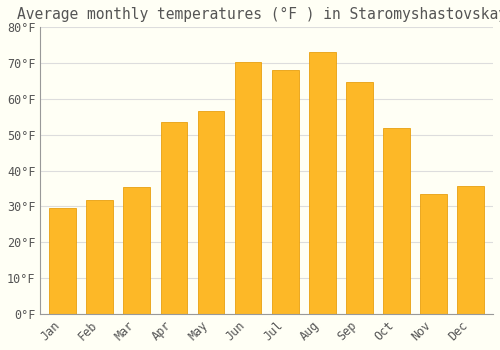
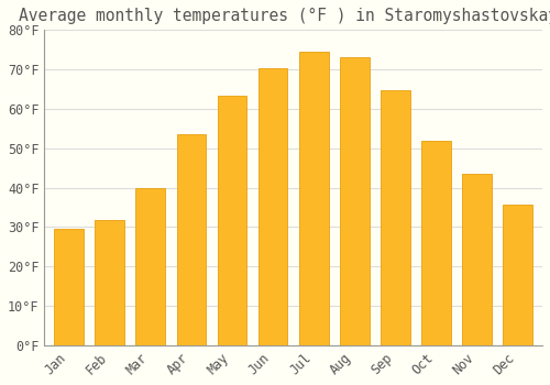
Mar: 35.5°F -> 39.9°F
May: 56.5°F -> 63.3°F
Jul: 68.0°F -> 74.5°F
Nov: 33.5°F -> 43.5°F
